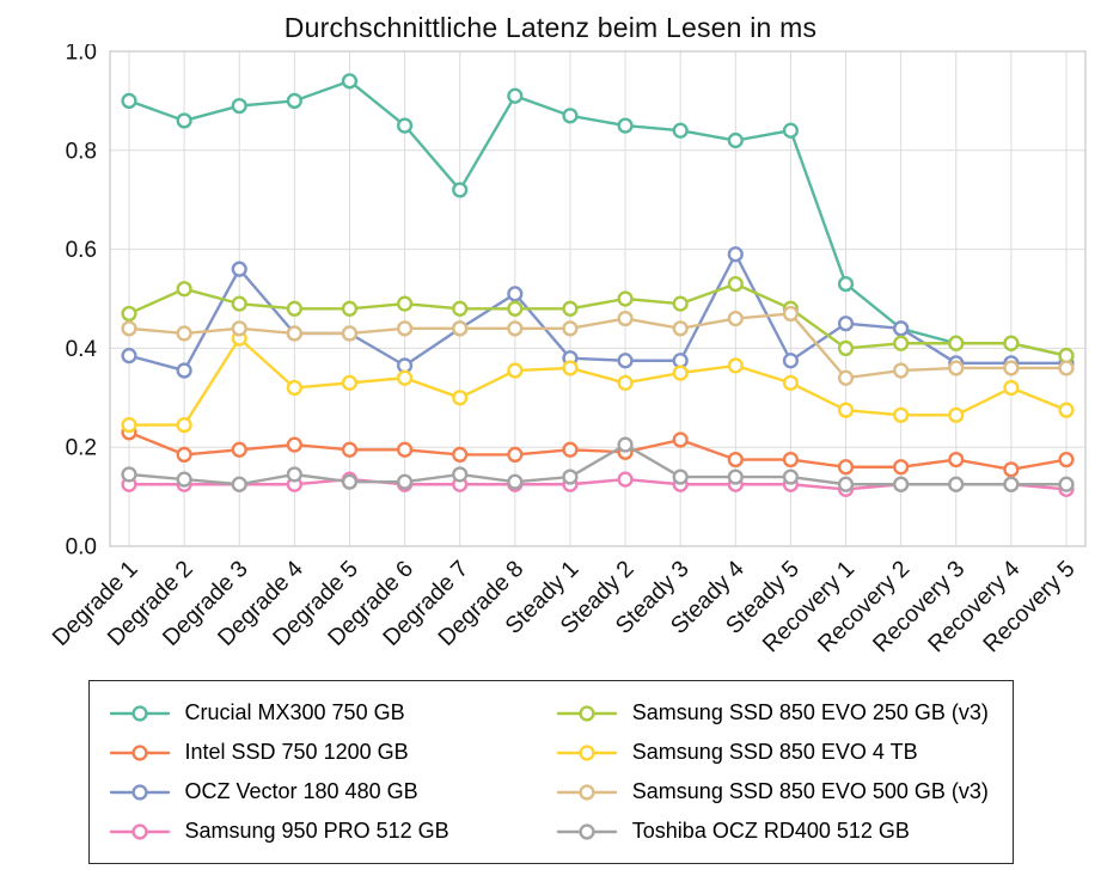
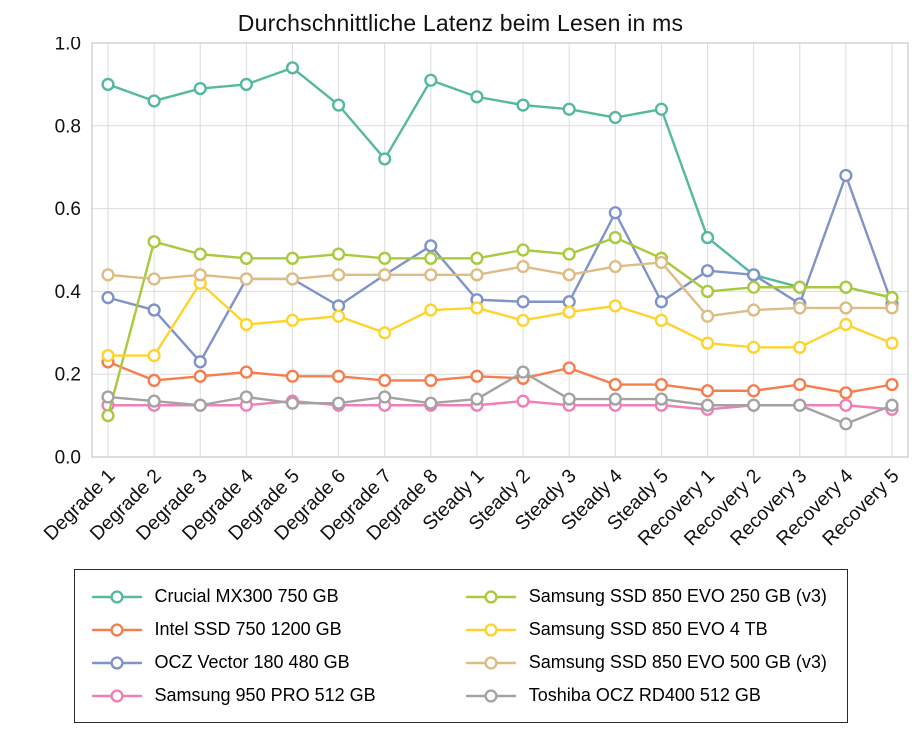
Samsung SSD 850 EVO 250 GB (v3)/Degrade 1: 0.47 -> 0.10
OCZ Vector 180 480 GB/Degrade 3: 0.56 -> 0.23
OCZ Vector 180 480 GB/Recovery 4: 0.37 -> 0.68
Toshiba OCZ RD400 512 GB/Recovery 4: 0.12 -> 0.08
